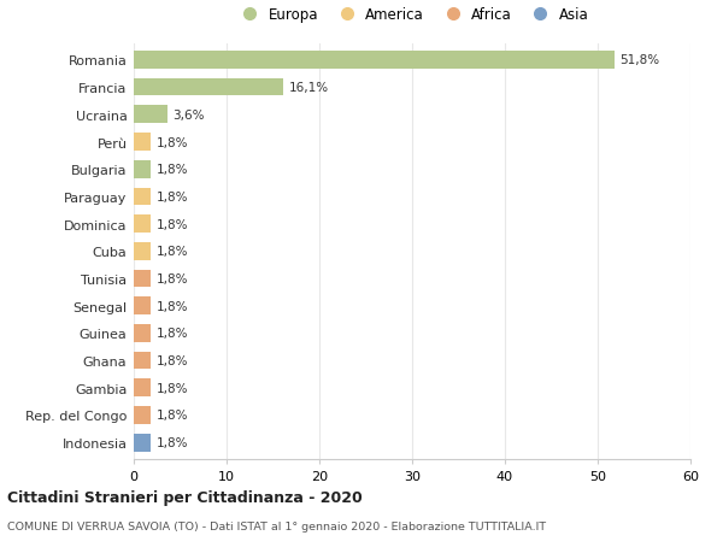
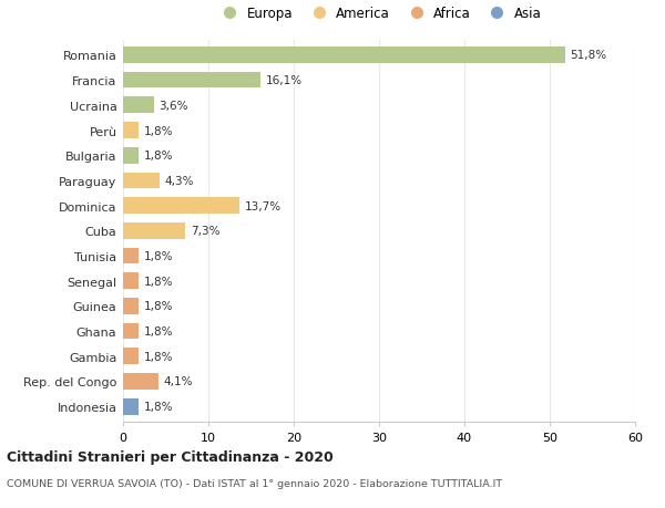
Paraguay: 1,8% -> 4,3%
Dominica: 1,8% -> 13,7%
Cuba: 1,8% -> 7,3%
Rep. del Congo: 1,8% -> 4,1%
